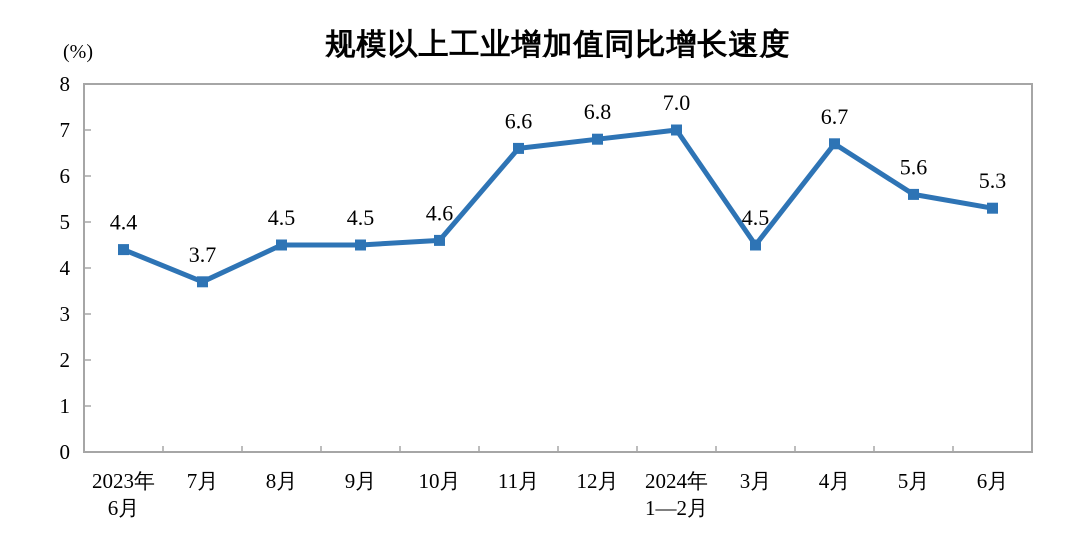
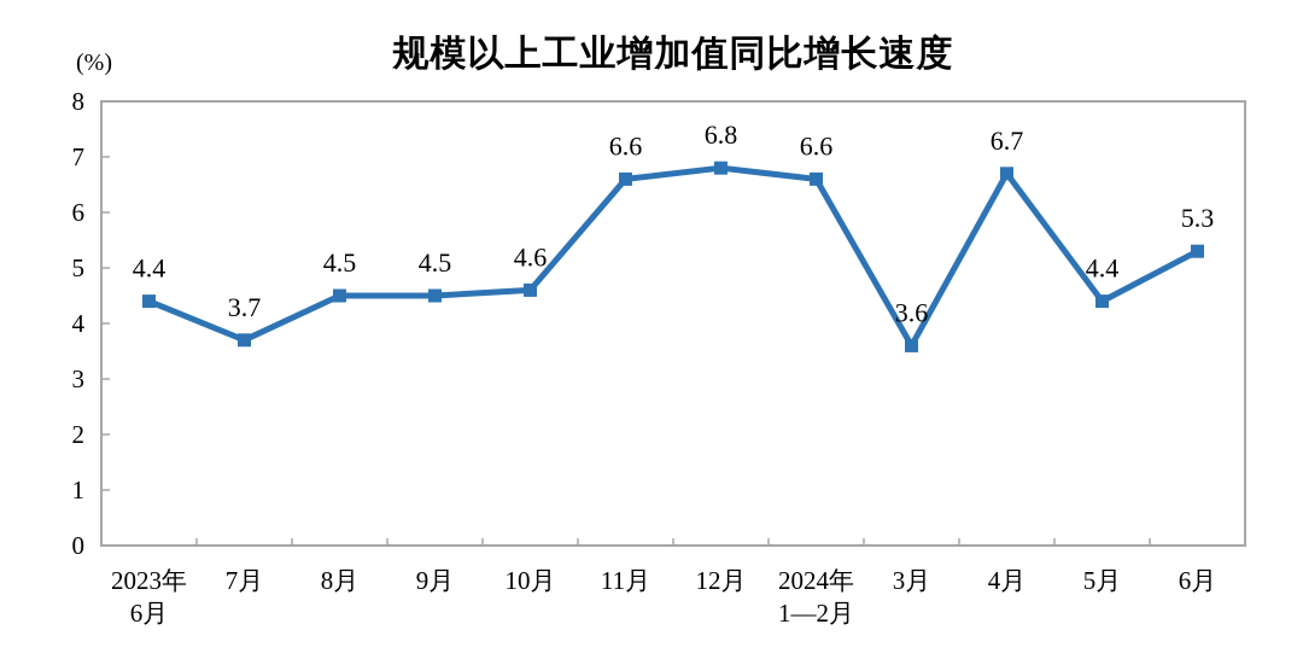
2024年 1—2月: 7.0 -> 6.6
3月: 4.5 -> 3.6
5月: 5.6 -> 4.4
